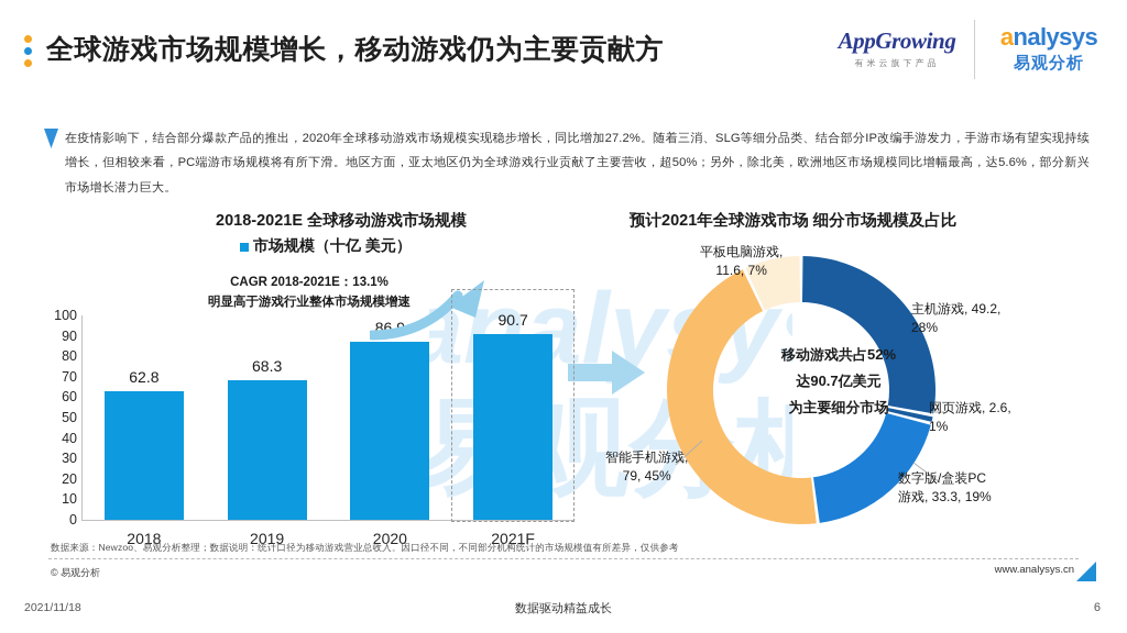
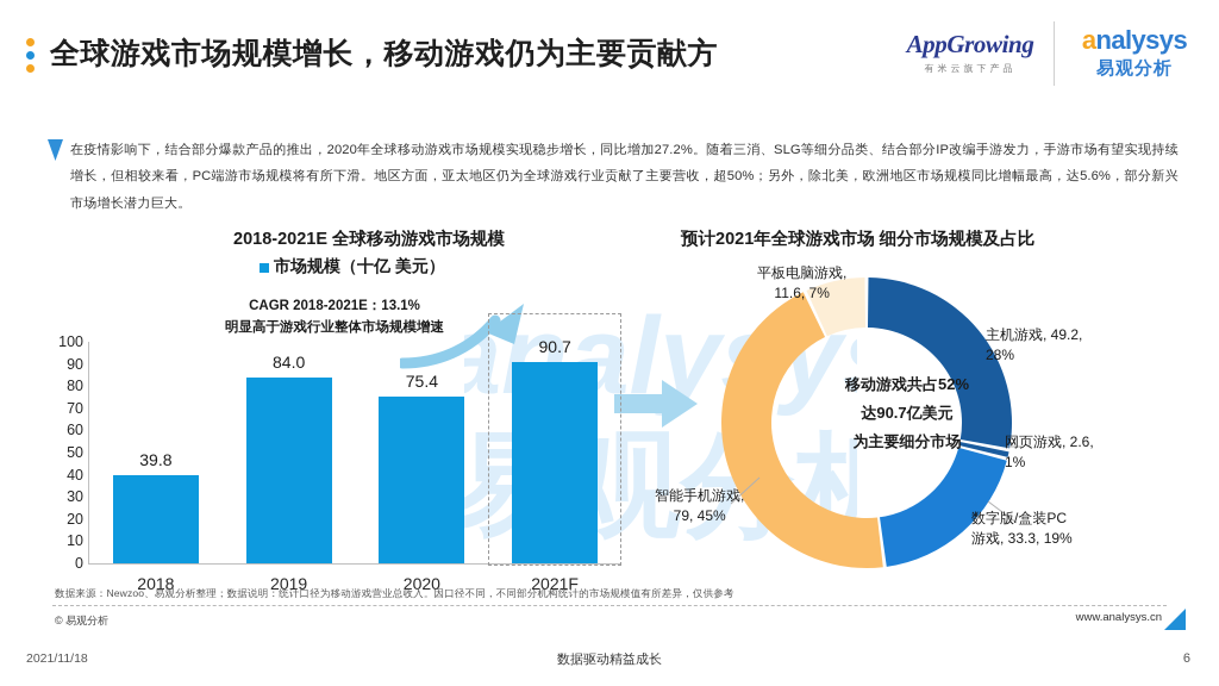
2018-2021E 全球移动游戏市场规模/2018: 62.8 -> 39.8
2018-2021E 全球移动游戏市场规模/2019: 68.3 -> 84.0
2018-2021E 全球移动游戏市场规模/2020: 86.9 -> 75.4
